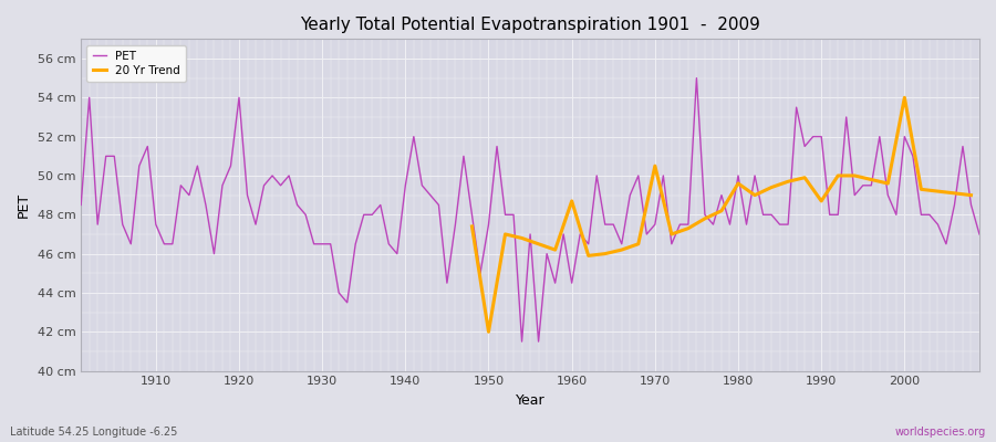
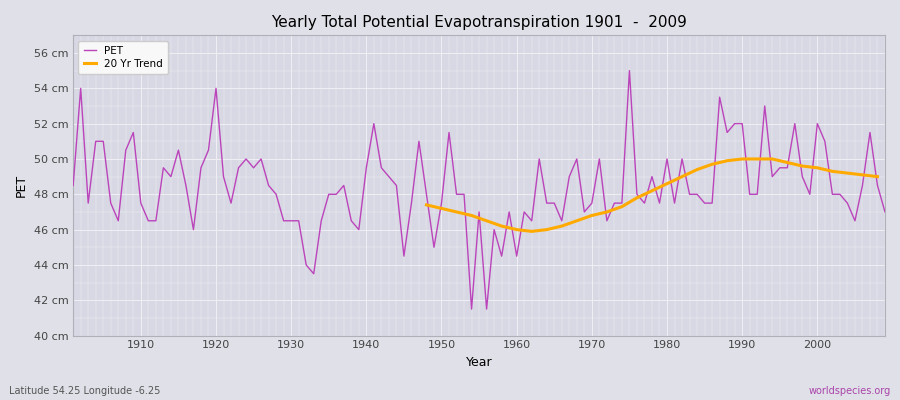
20 Yr Trend/1950: 42.0 cm -> 47.2 cm
20 Yr Trend/1960: 48.7 cm -> 46.0 cm
20 Yr Trend/1970: 50.5 cm -> 46.8 cm
20 Yr Trend/1980: 49.6 cm -> 48.6 cm
20 Yr Trend/1990: 48.7 cm -> 50.0 cm
20 Yr Trend/2000: 54.0 cm -> 49.5 cm
